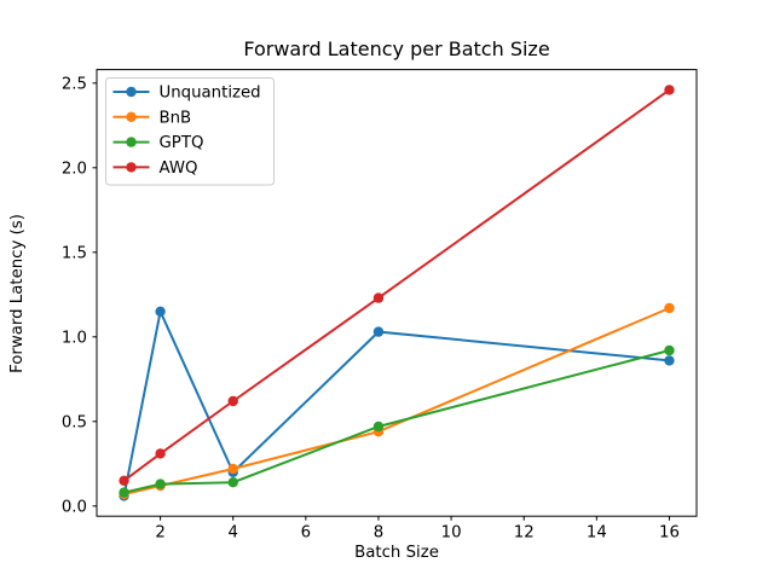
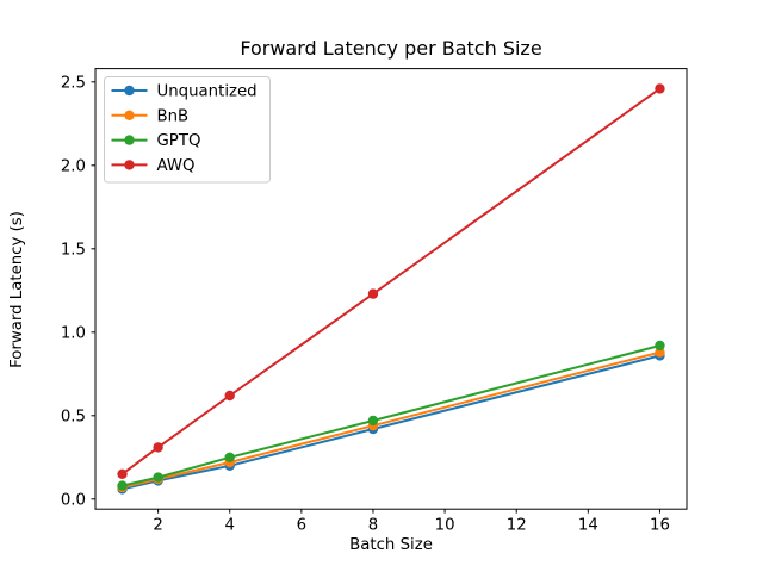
Unquantized/2: 1.15 -> 0.11
GPTQ/4: 0.14 -> 0.25
Unquantized/8: 1.03 -> 0.42
BnB/16: 1.17 -> 0.88
